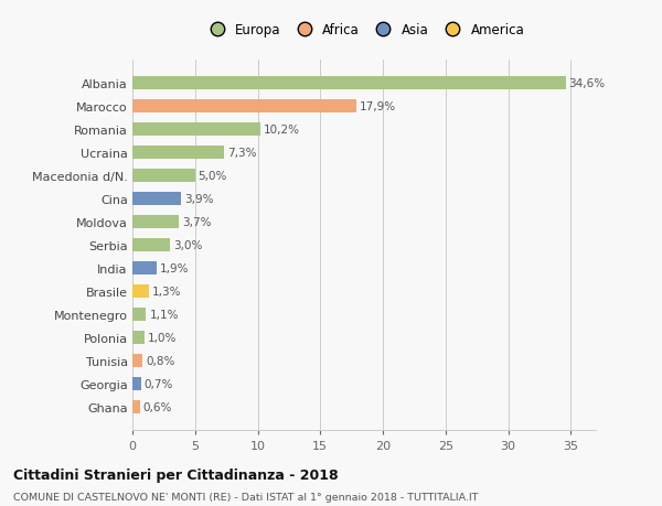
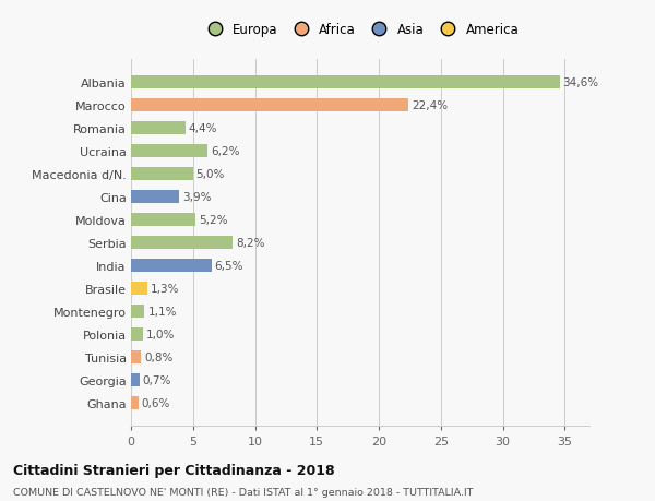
Marocco: 17,9% -> 22,4%
Romania: 10,2% -> 4,4%
Ucraina: 7,3% -> 6,2%
Moldova: 3,7% -> 5,2%
Serbia: 3,0% -> 8,2%
India: 1,9% -> 6,5%
